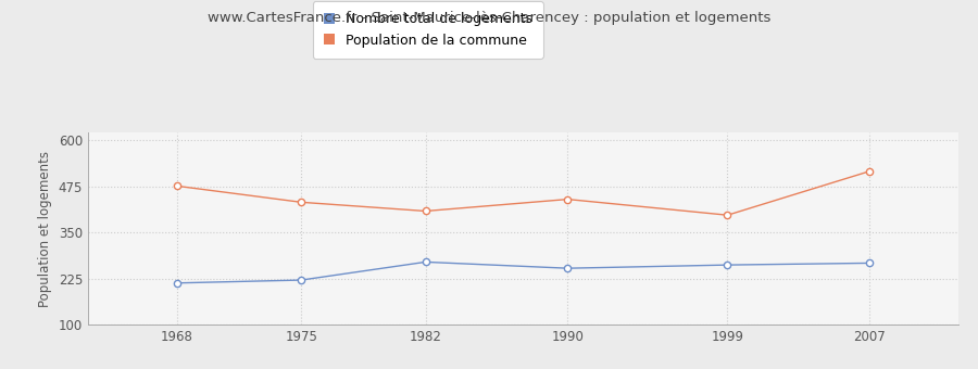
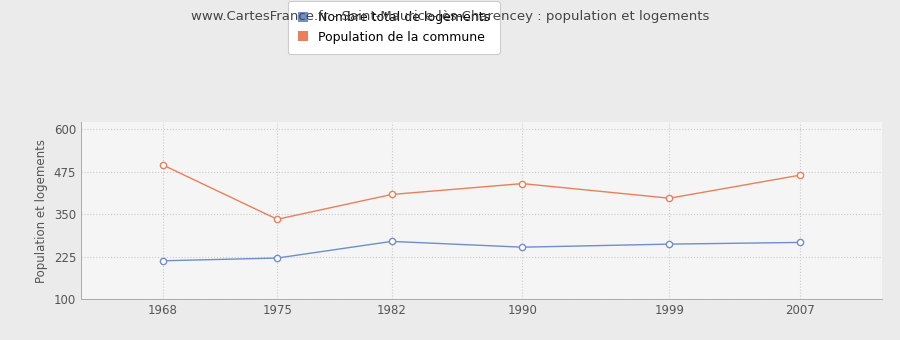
Population de la commune/1968: 476 -> 495
Population de la commune/1975: 432 -> 335
Population de la commune/2007: 516 -> 465
